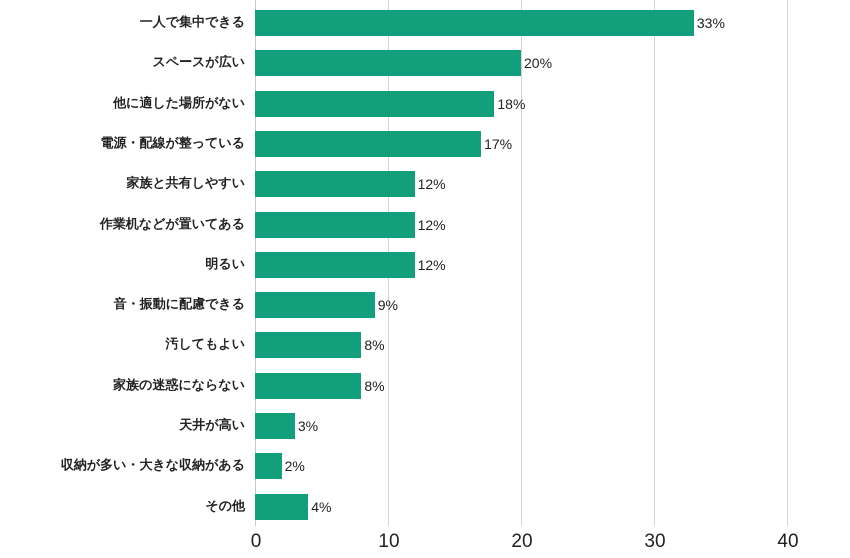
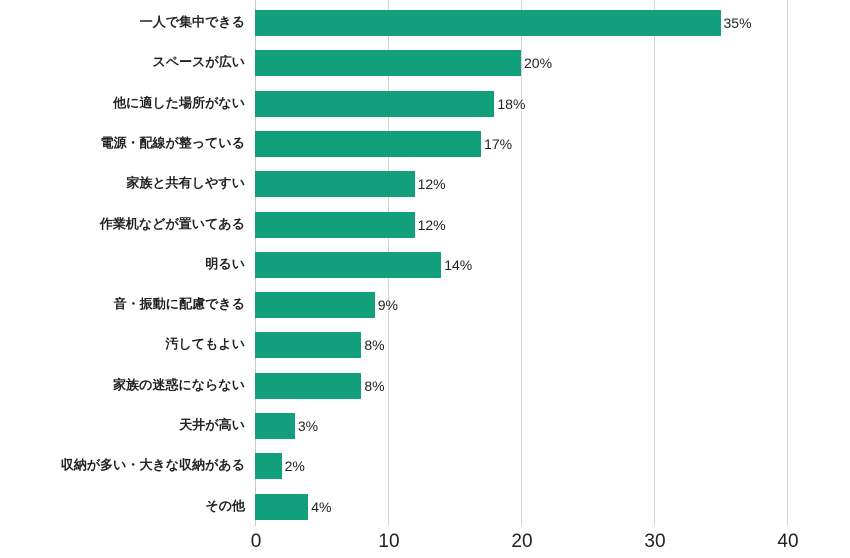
一人で集中できる: 33% -> 35%
明るい: 12% -> 14%
